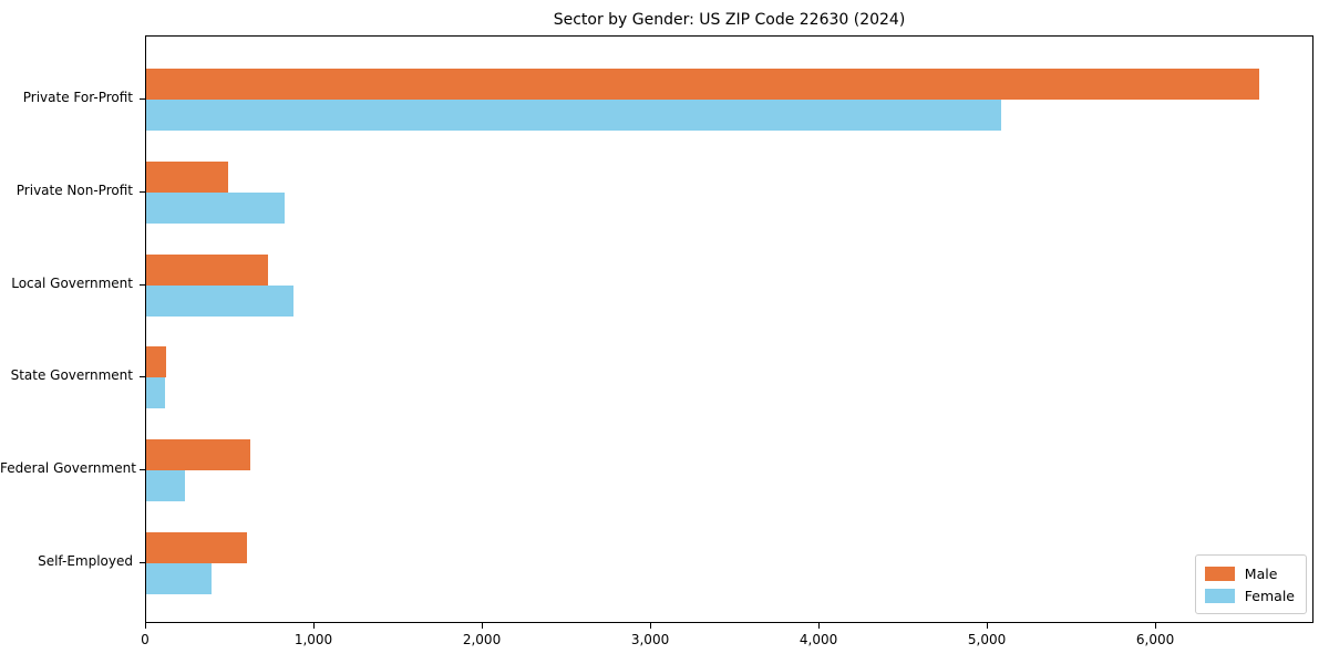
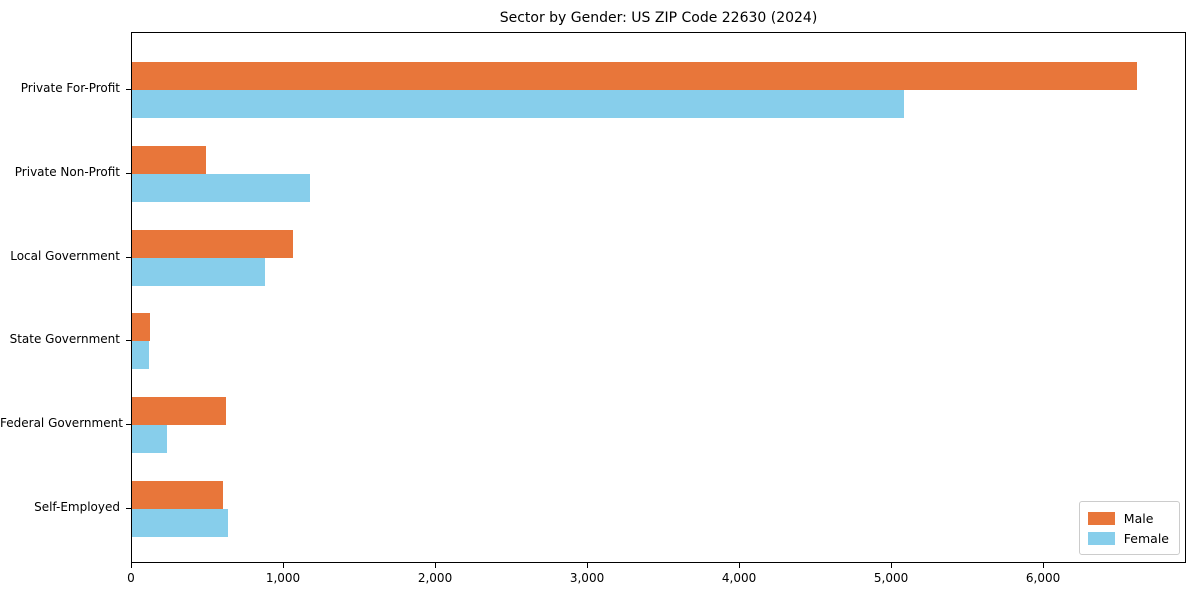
Female/Private Non-Profit: 820 -> 1170
Male/Local Government: 720 -> 1060
Female/Self-Employed: 390 -> 630
